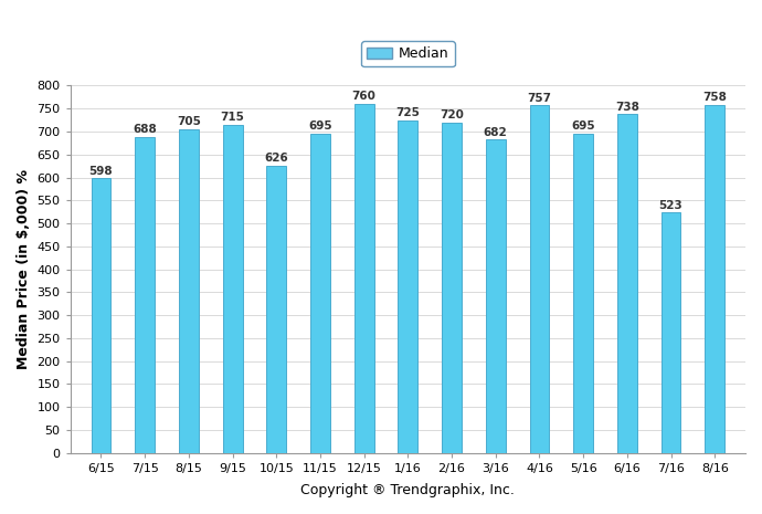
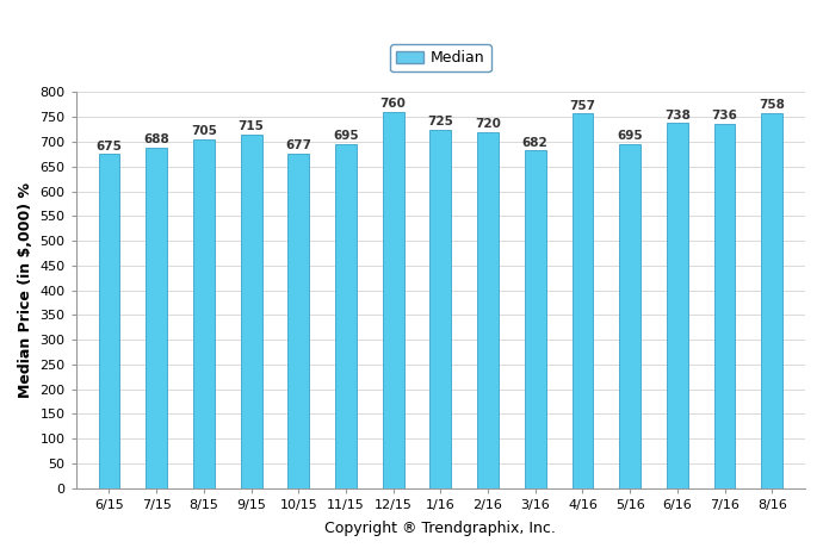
6/15: 598 -> 675
10/15: 626 -> 677
7/16: 523 -> 736
